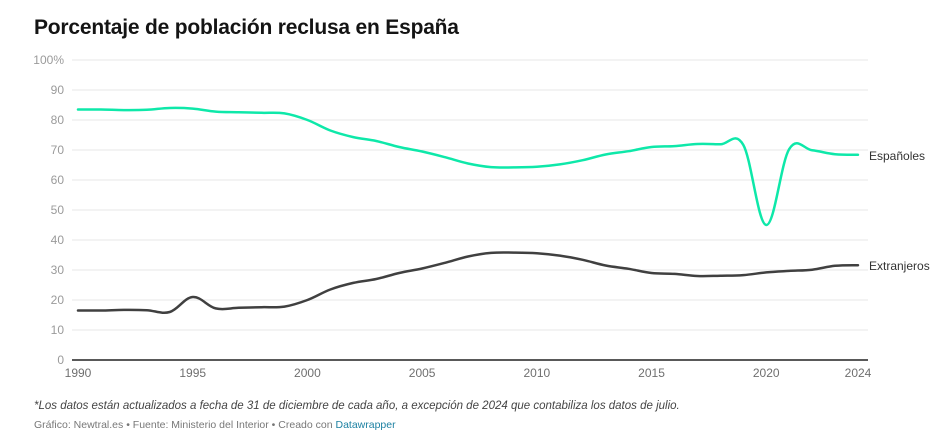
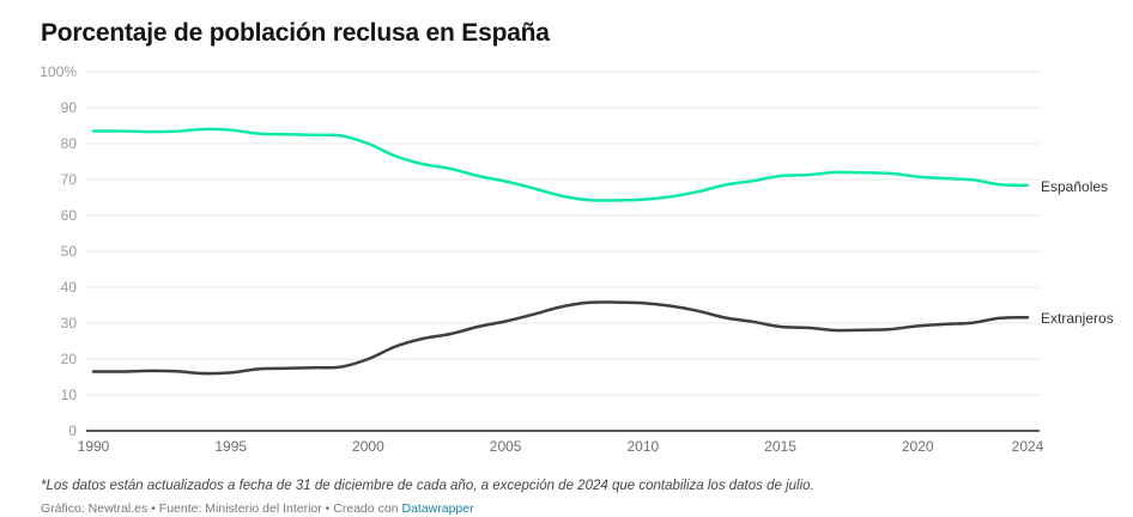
Extranjeros/1995: 21% -> 16%
Españoles/2020: 45% -> 71%
